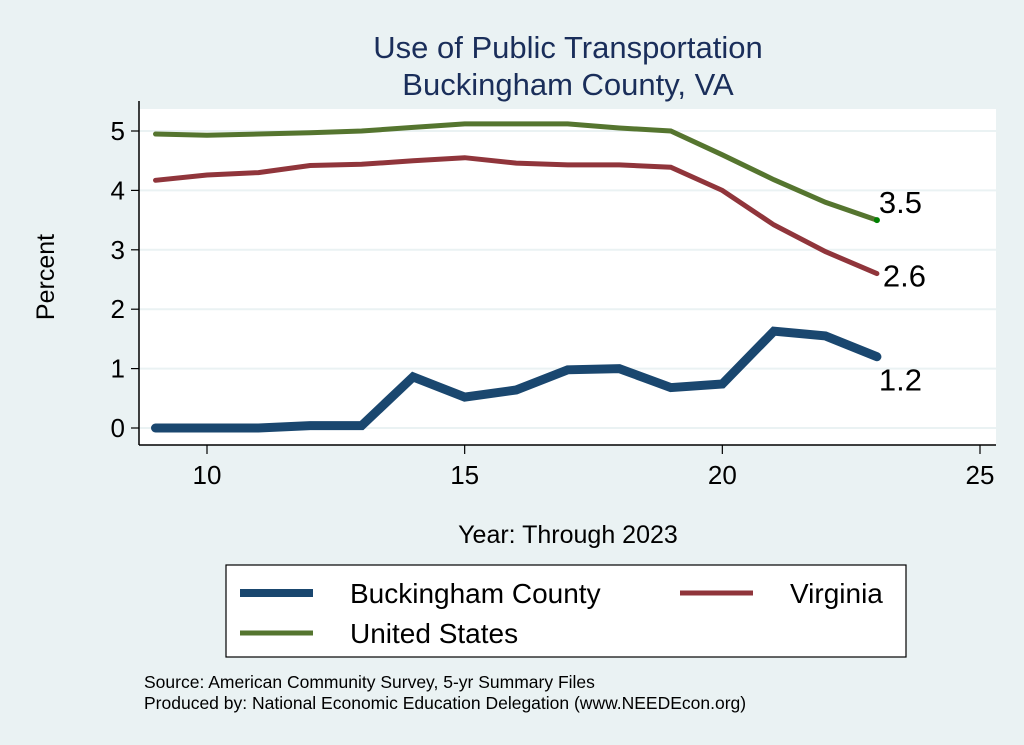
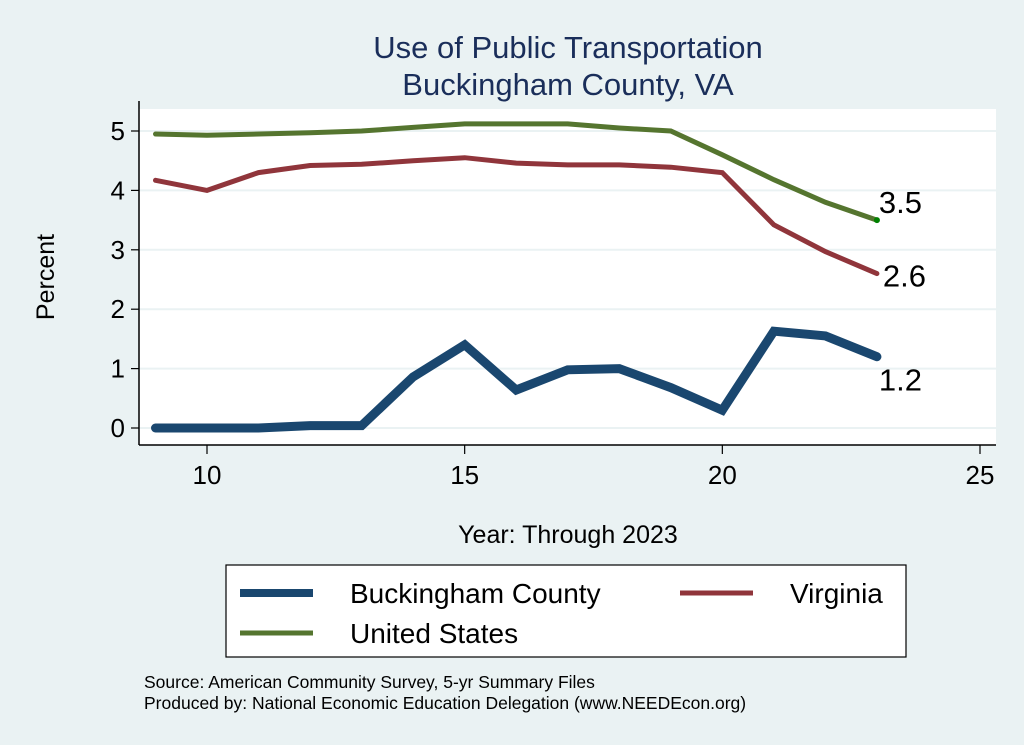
Virginia/10: 4.3 -> 4.0
Buckingham County/15: 0.5 -> 1.4
Buckingham County/20: 0.7 -> 0.3
Virginia/20: 4.0 -> 4.3
